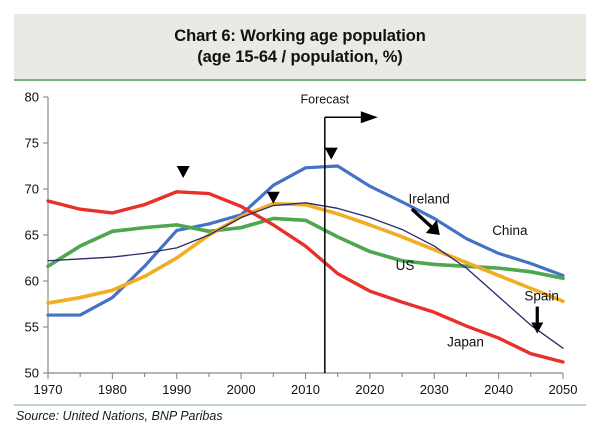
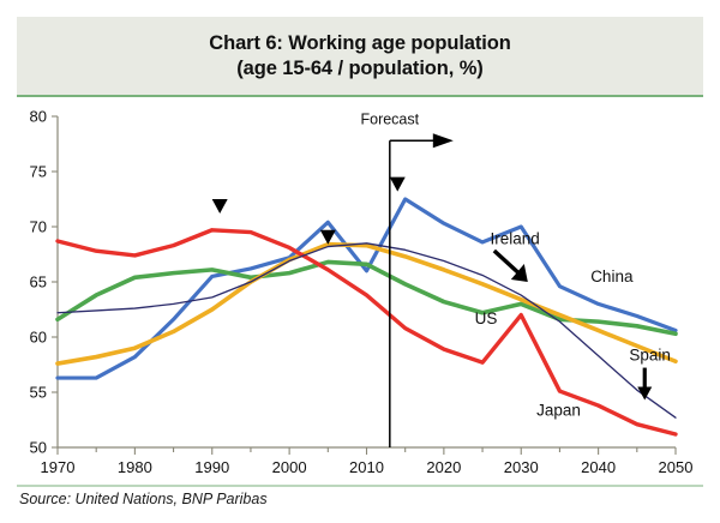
China/2010: 72 -> 66
China/2030: 67 -> 70
US/2030: 62 -> 63
Japan/2030: 57 -> 62
